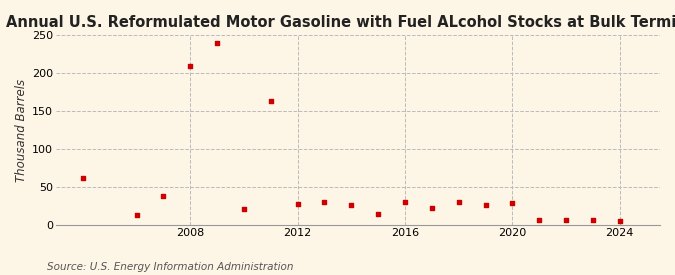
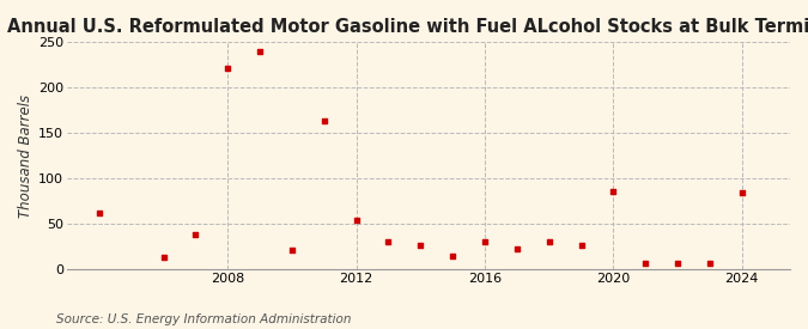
2008: 210 -> 222
2012: 28 -> 54
2020: 29 -> 86
2024: 5 -> 84
